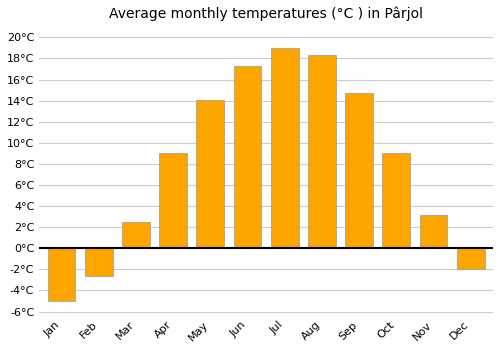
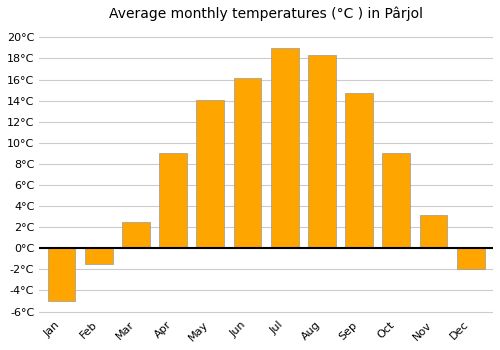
Feb: -2.6°C -> -1.5°C
Jun: 17.3°C -> 16.1°C
